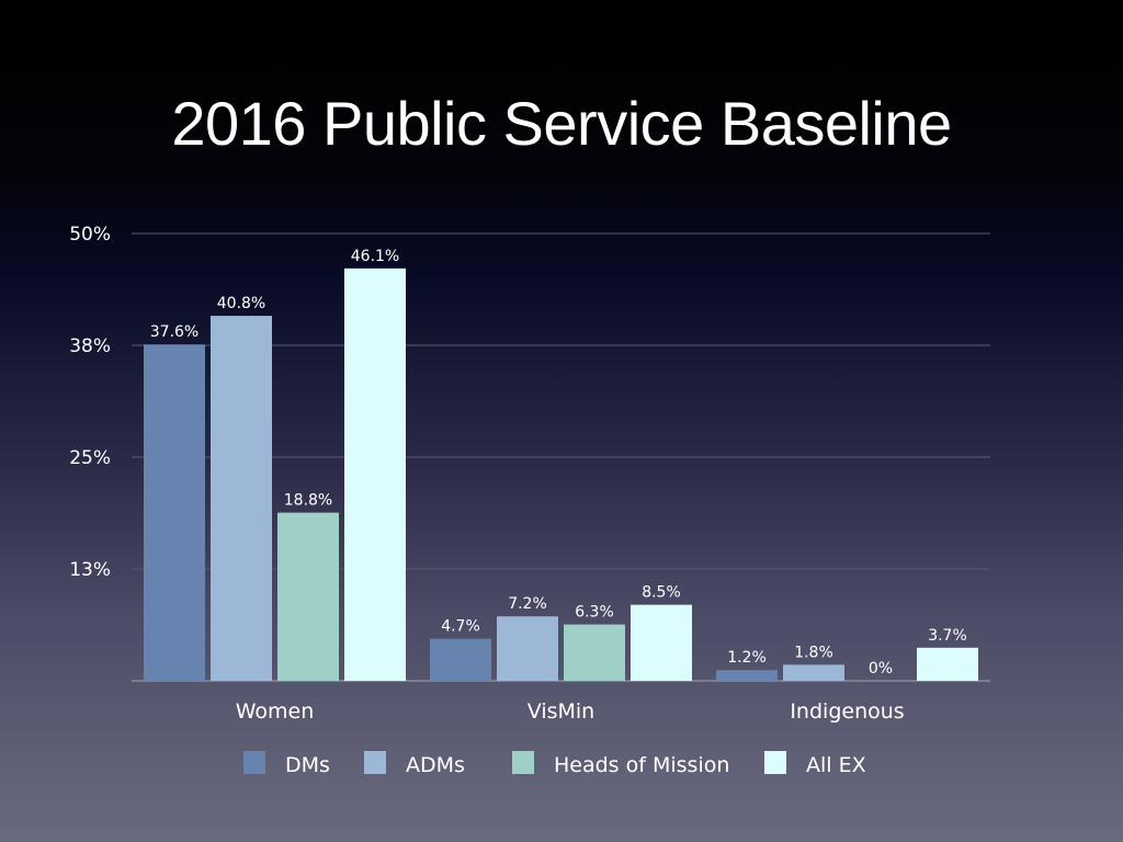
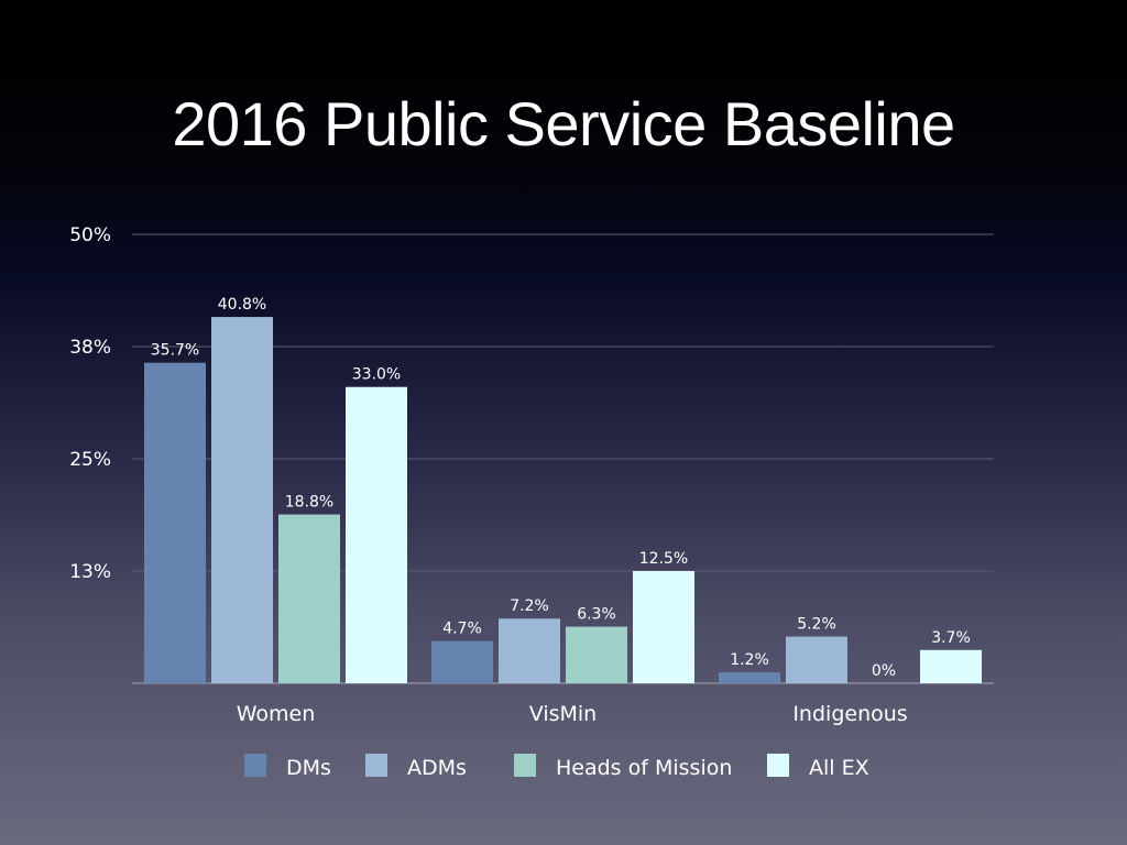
DMs/Women: 37.6% -> 35.7%
All EX/Women: 46.1% -> 33.0%
All EX/VisMin: 8.5% -> 12.5%
ADMs/Indigenous: 1.8% -> 5.2%
